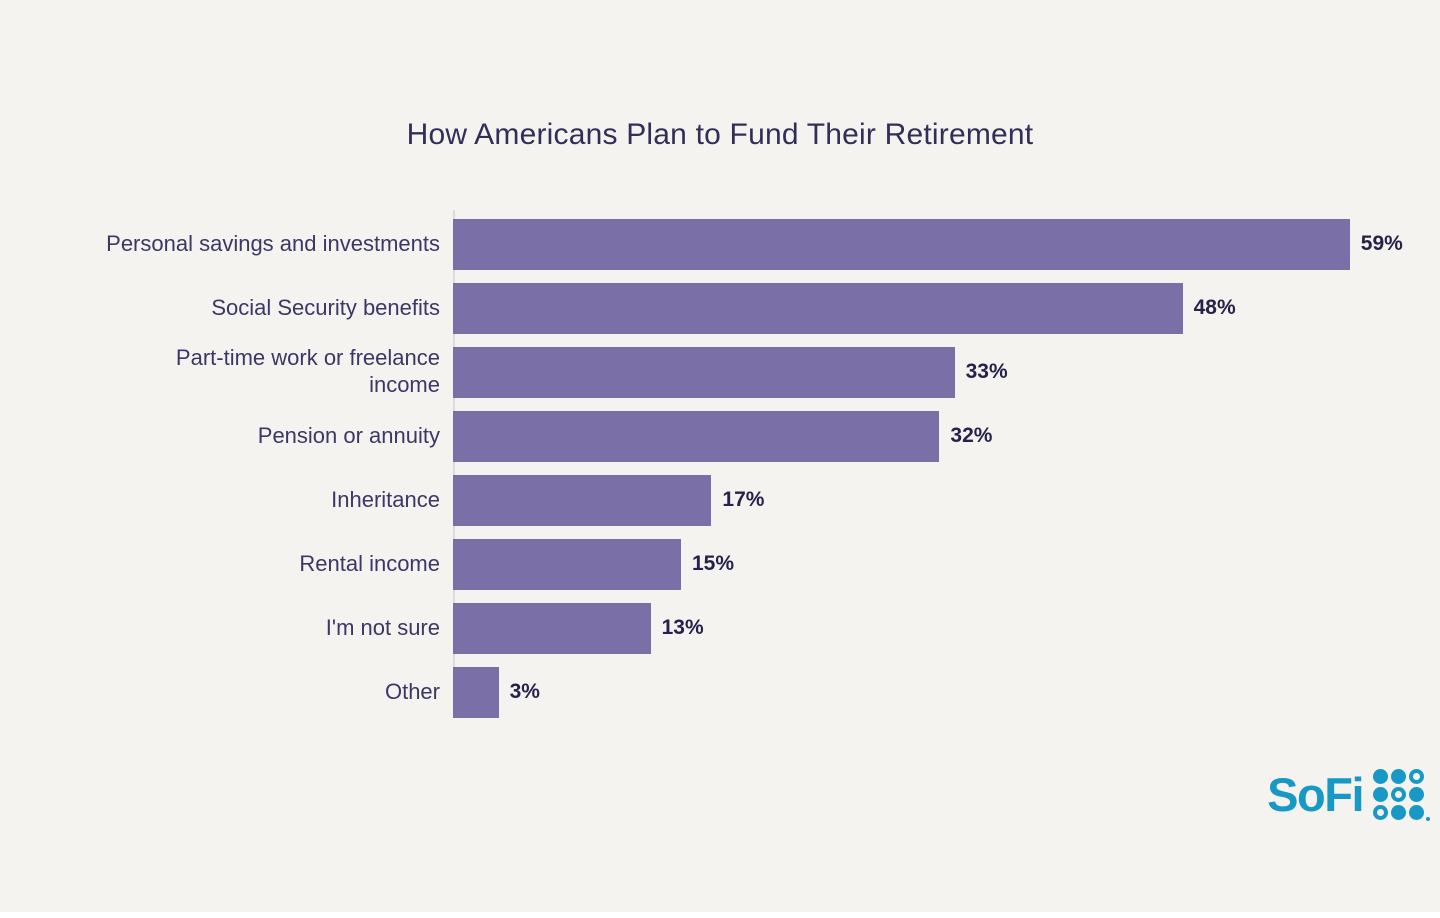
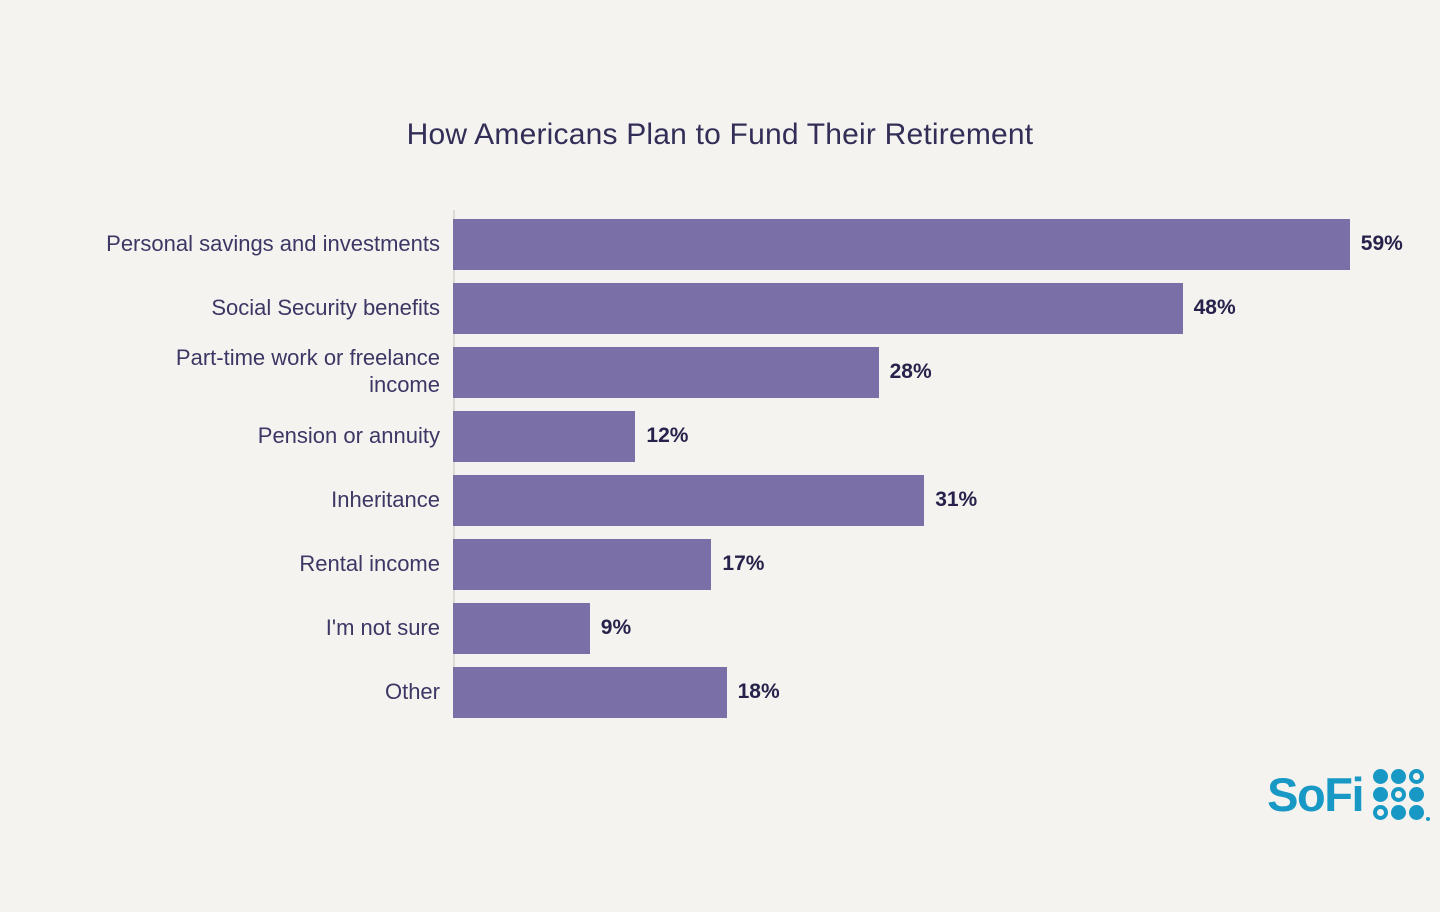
Part-time work or freelance income: 33% -> 28%
Pension or annuity: 32% -> 12%
Inheritance: 17% -> 31%
Rental income: 15% -> 17%
I'm not sure: 13% -> 9%
Other: 3% -> 18%
